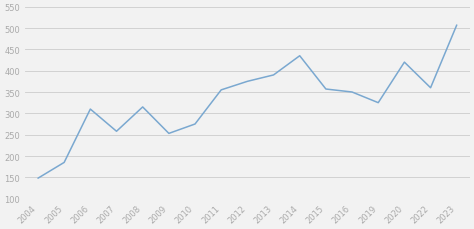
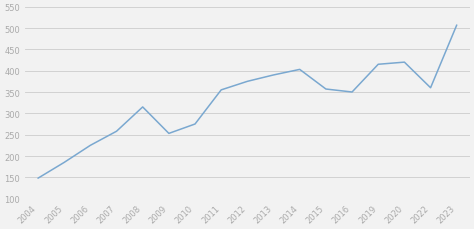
2006: 310 -> 225
2014: 435 -> 403
2019: 325 -> 415
